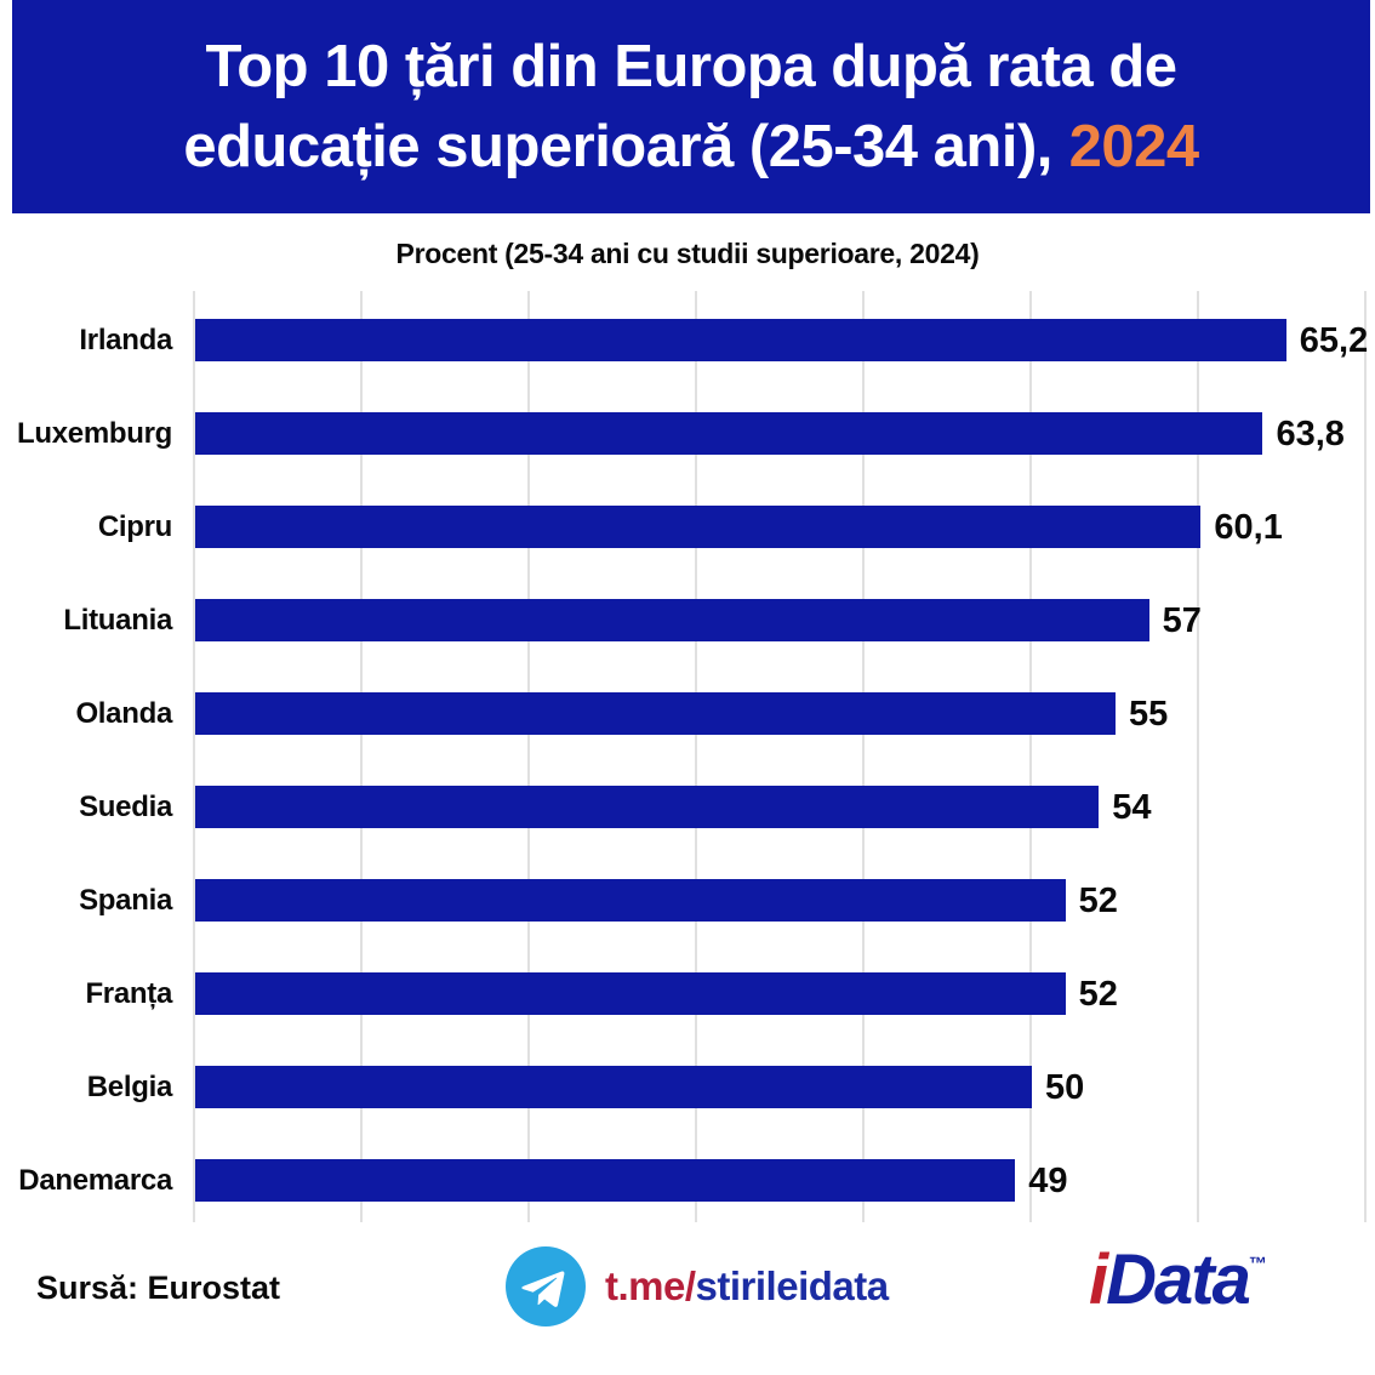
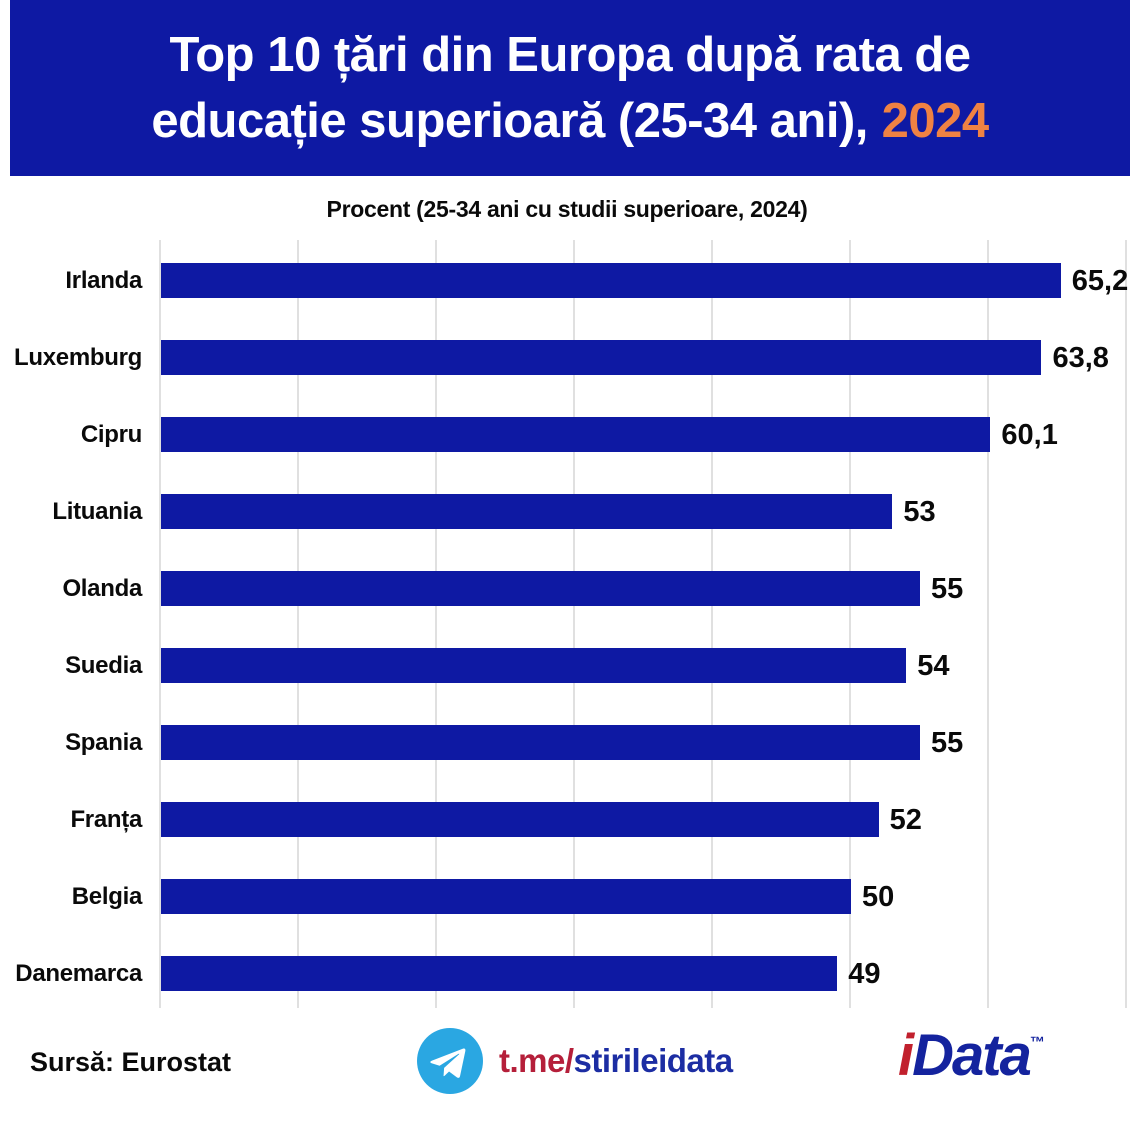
Lituania: 57 -> 53
Spania: 52 -> 55
